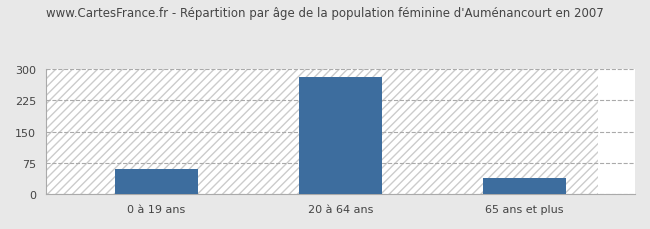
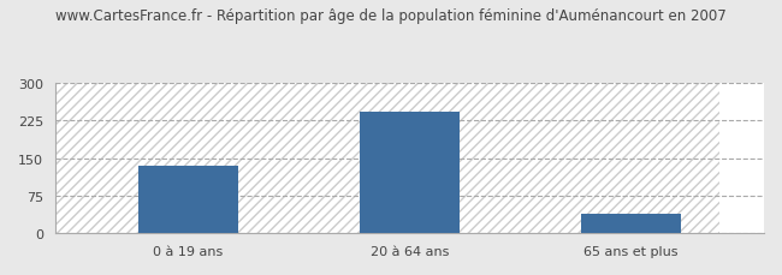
0 à 19 ans: 60 -> 135
20 à 64 ans: 280 -> 243
